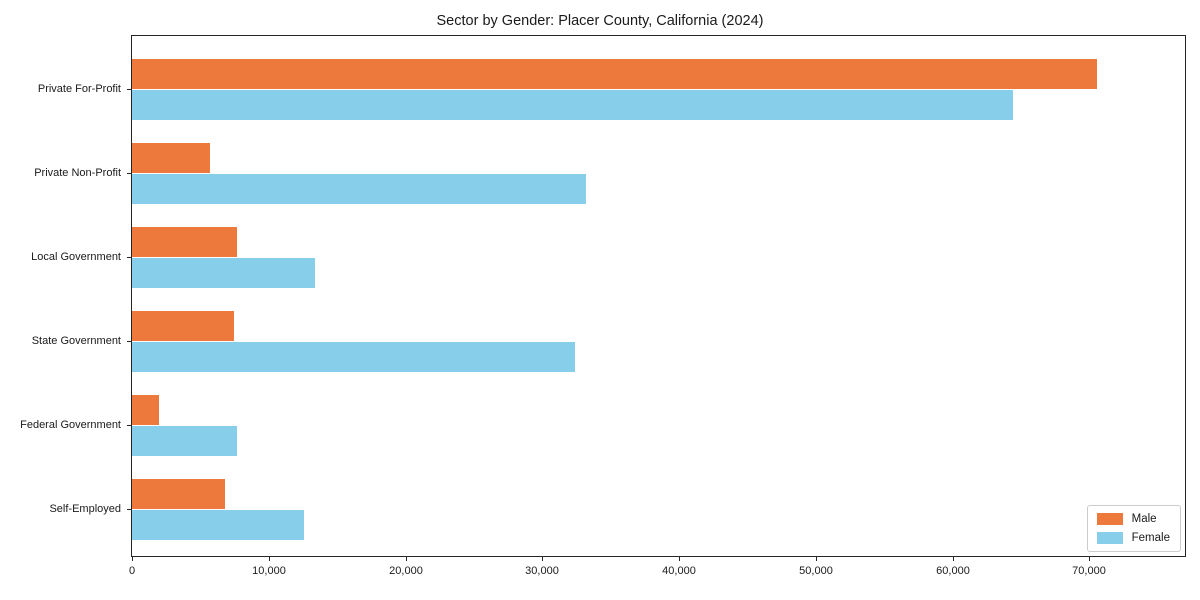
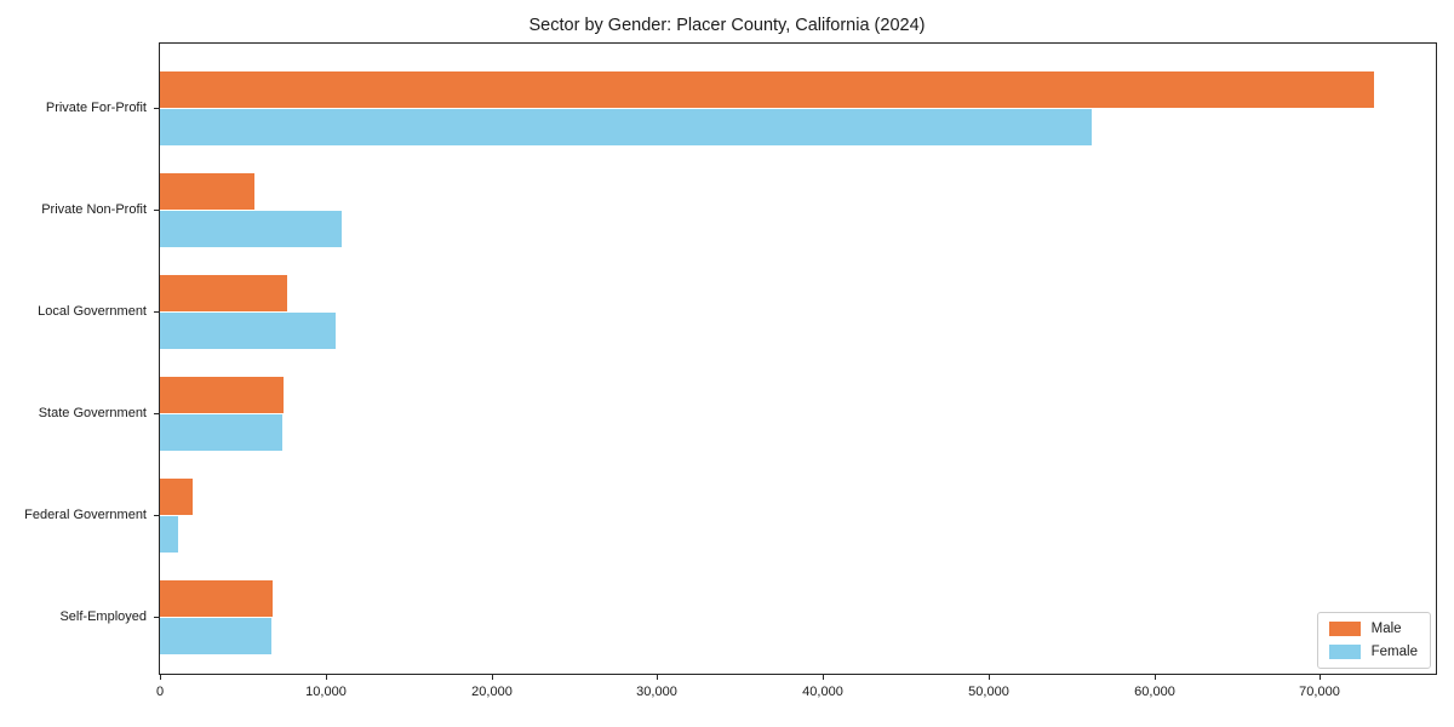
Male/Private For-Profit: 70600 -> 73300
Female/Private For-Profit: 64400 -> 56200
Female/Private Non-Profit: 33200 -> 11000
Female/Local Government: 13400 -> 10600
Female/State Government: 32400 -> 7400
Female/Federal Government: 7700 -> 1100
Female/Self-Employed: 12600 -> 6800
